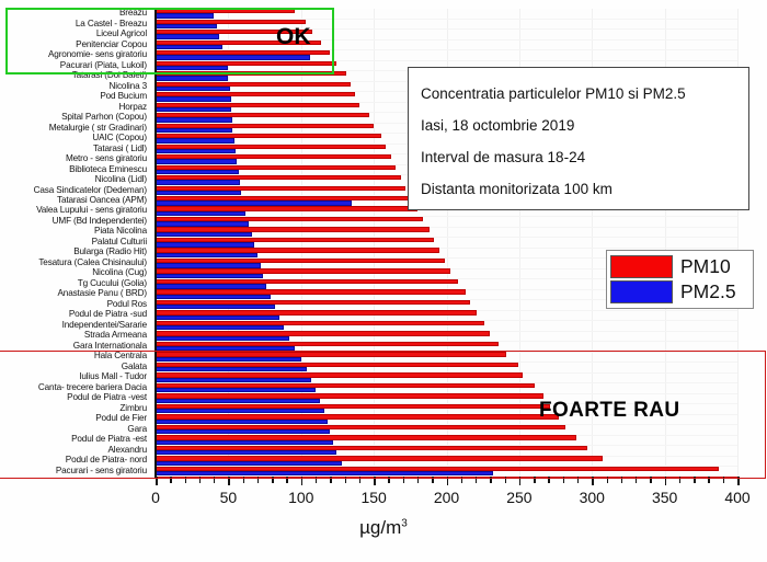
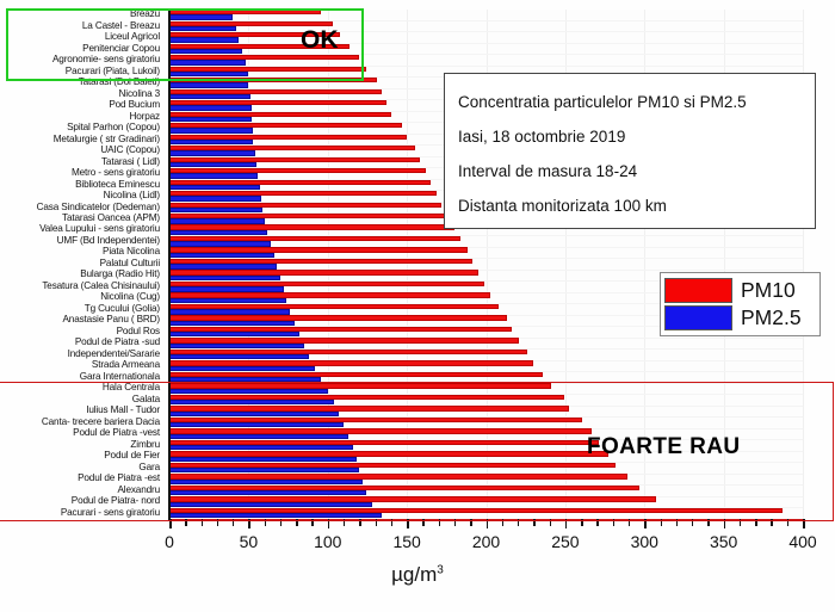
PM2.5/Agronomie- sens giratoriu: 106 -> 48
PM2.5/Tatarasi Oancea (APM): 135 -> 60
PM2.5/Pacurari - sens giratoriu: 232 -> 134
